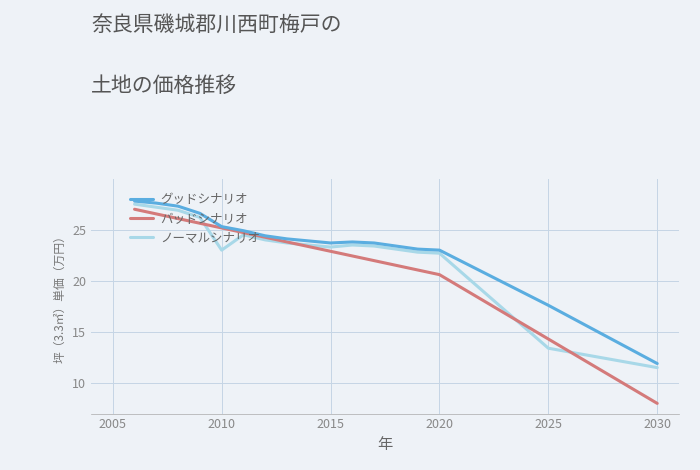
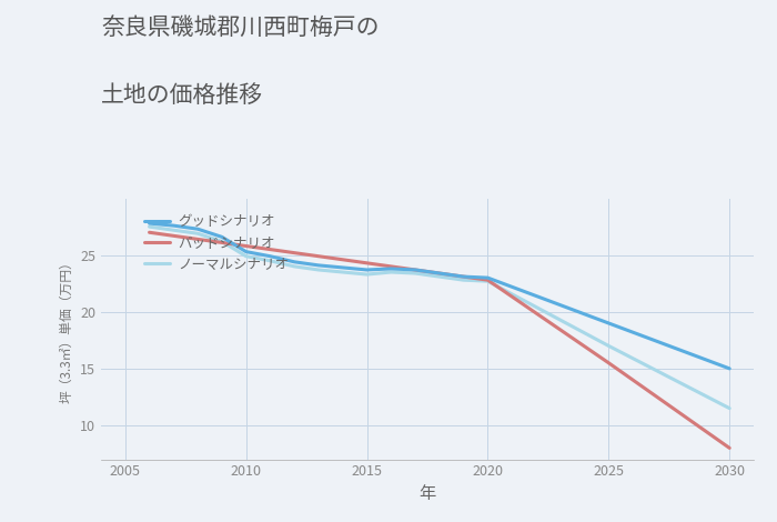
ノーマルシナリオ/2010: 23.0 -> 24.9
バッドシナリオ/2020: 20.6 -> 22.8
グッドシナリオ/2025: 17.6 -> 19.0
バッドシナリオ/2025: 14.3 -> 15.5
ノーマルシナリオ/2025: 13.4 -> 17.0
グッドシナリオ/2030: 11.9 -> 15.0
